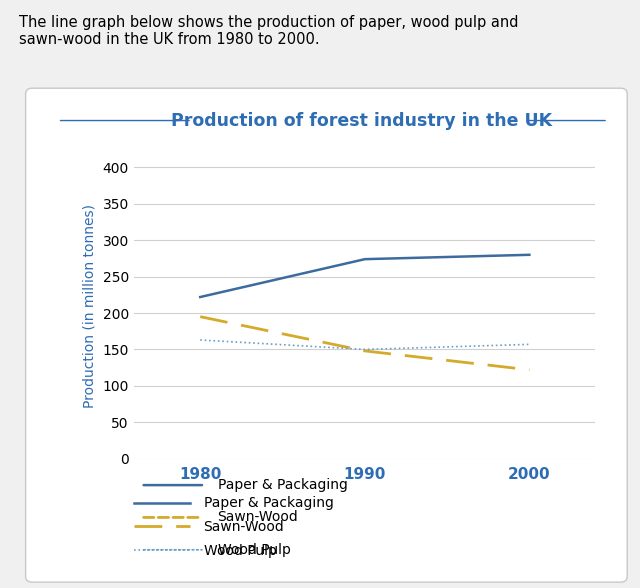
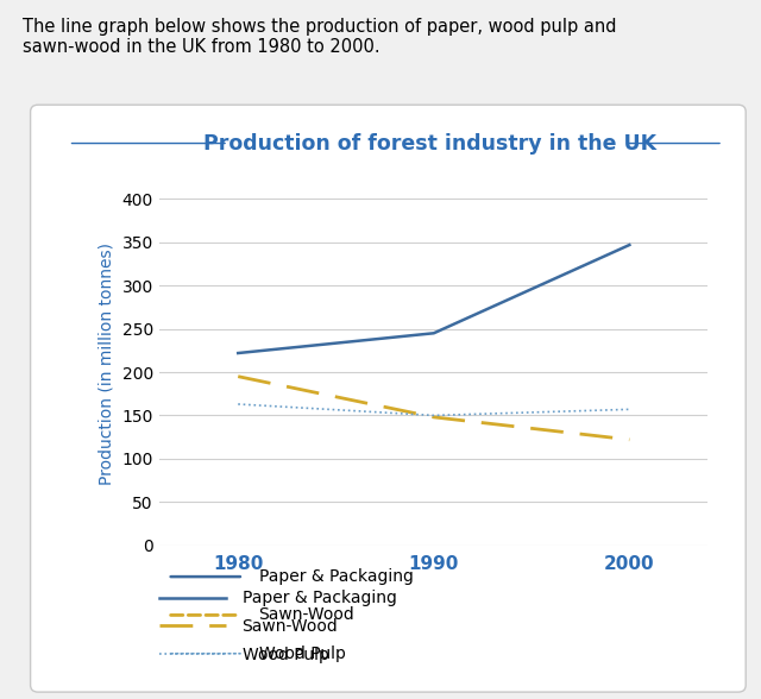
Paper & Packaging/1990: 274 -> 245
Paper & Packaging/2000: 280 -> 347
